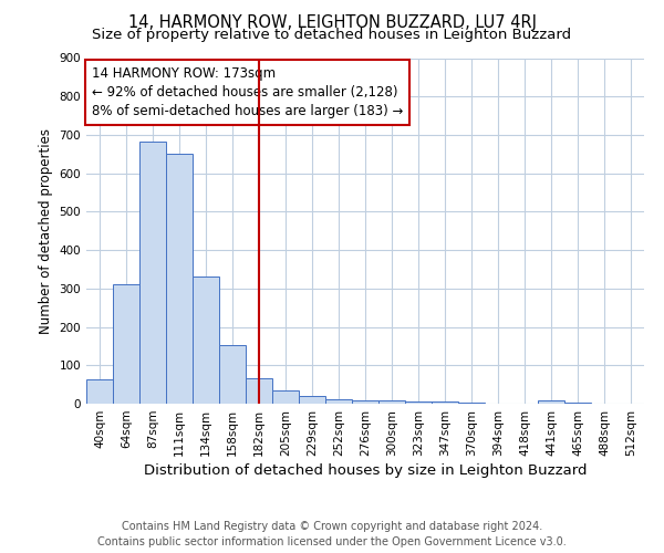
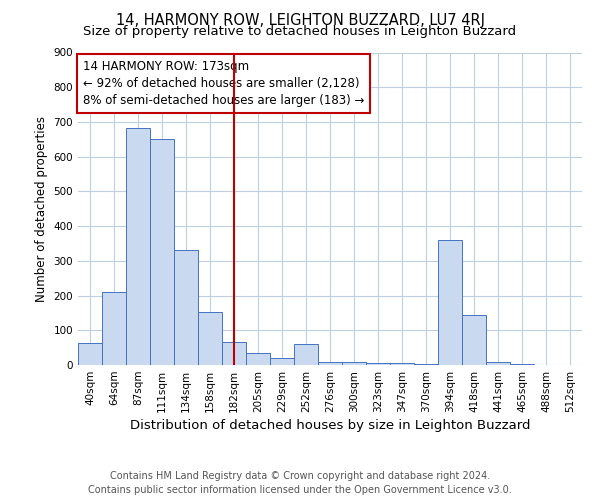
64sqm: 310 -> 210
252sqm: 12 -> 60
394sqm: 1 -> 360
418sqm: 1 -> 145
